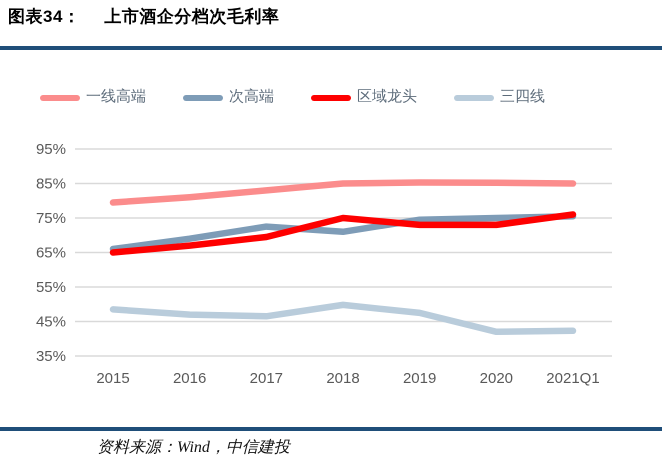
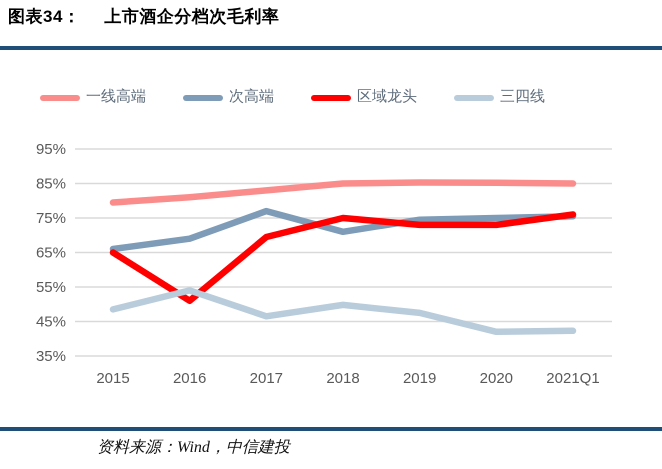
区域龙头/2016: 67% -> 51%
三四线/2016: 47% -> 54%
次高端/2017: 72% -> 77%
